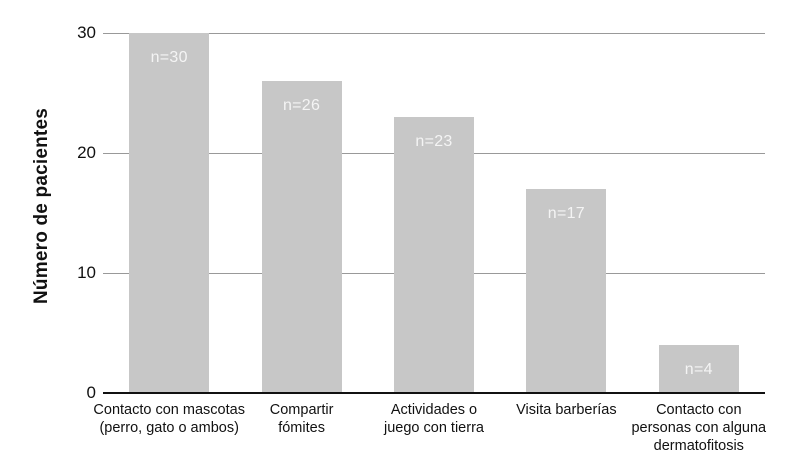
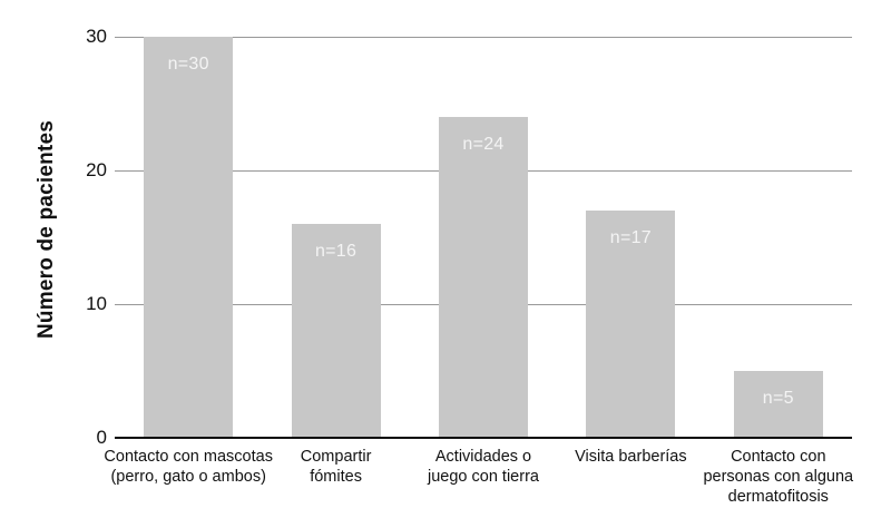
Compartir fómites: 26 -> 16
Actividades o juego con tierra: 23 -> 24
Contacto con personas con alguna dermatofitosis: 4 -> 5
